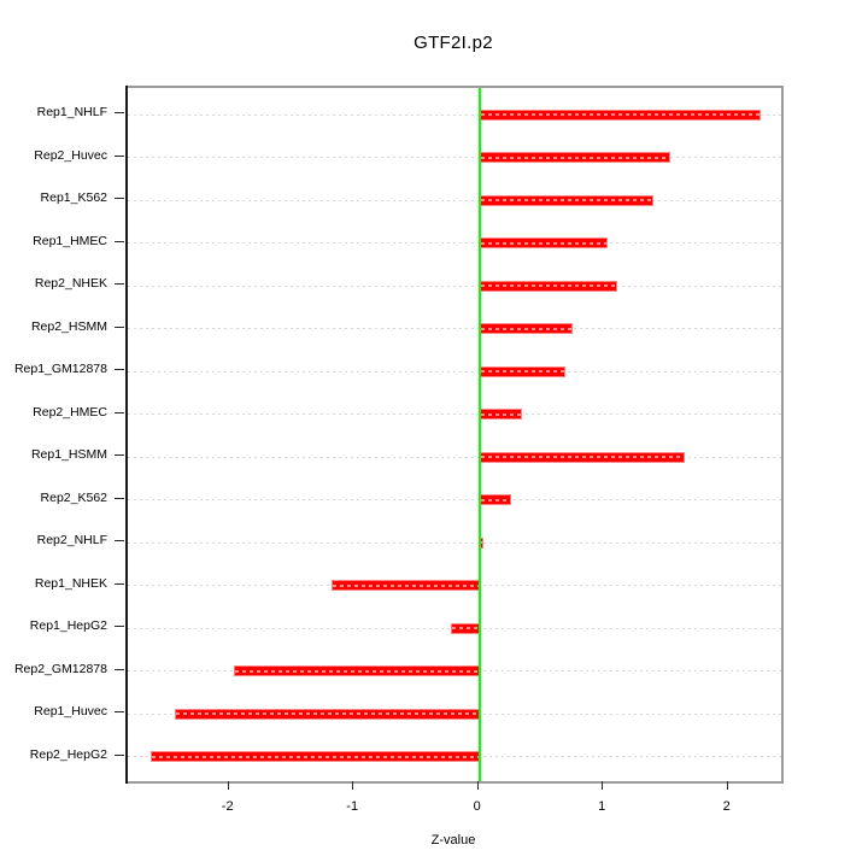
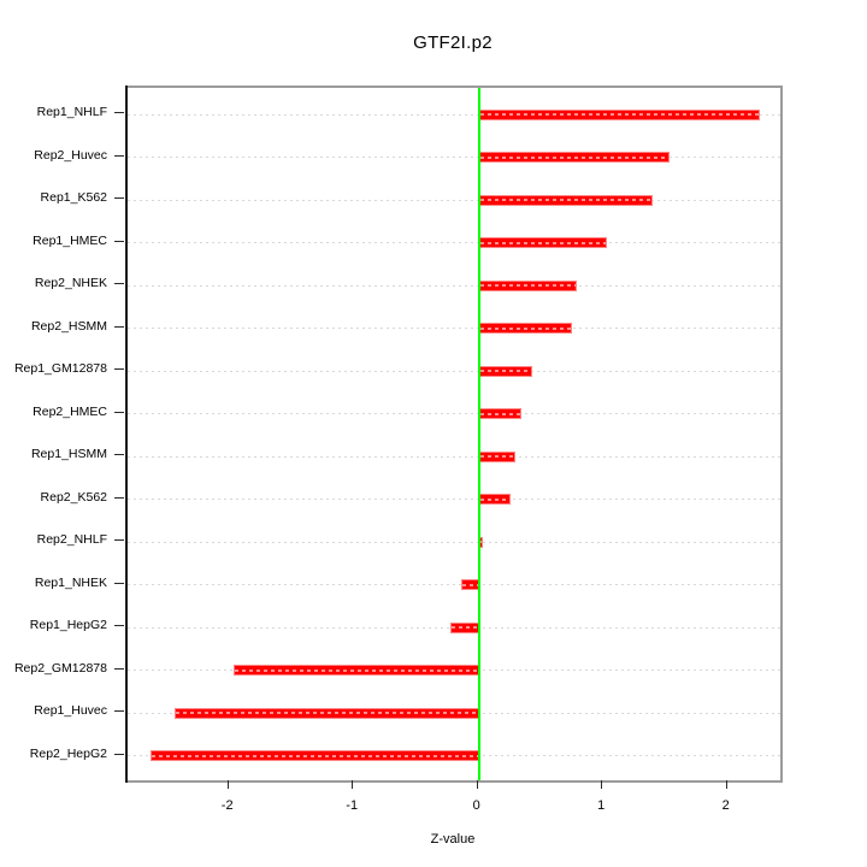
Rep2_NHEK: 1.10 -> 0.79
Rep1_GM12878: 0.69 -> 0.43
Rep1_HSMM: 1.65 -> 0.29
Rep1_NHEK: -1.19 -> -0.14
